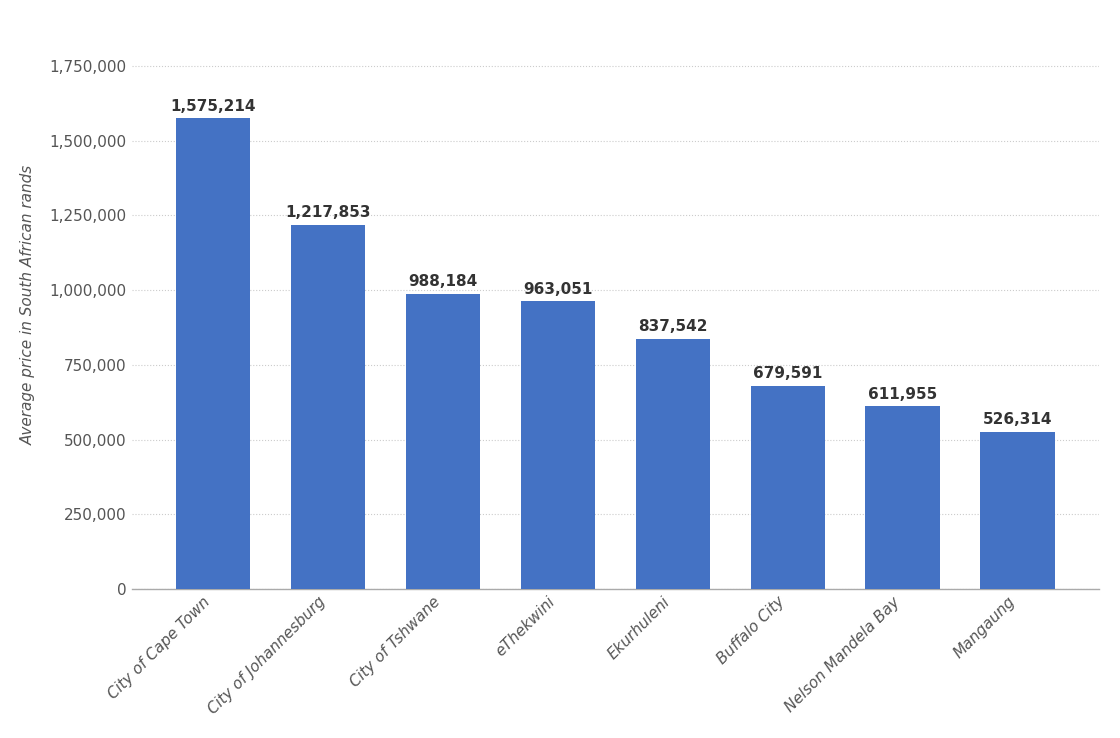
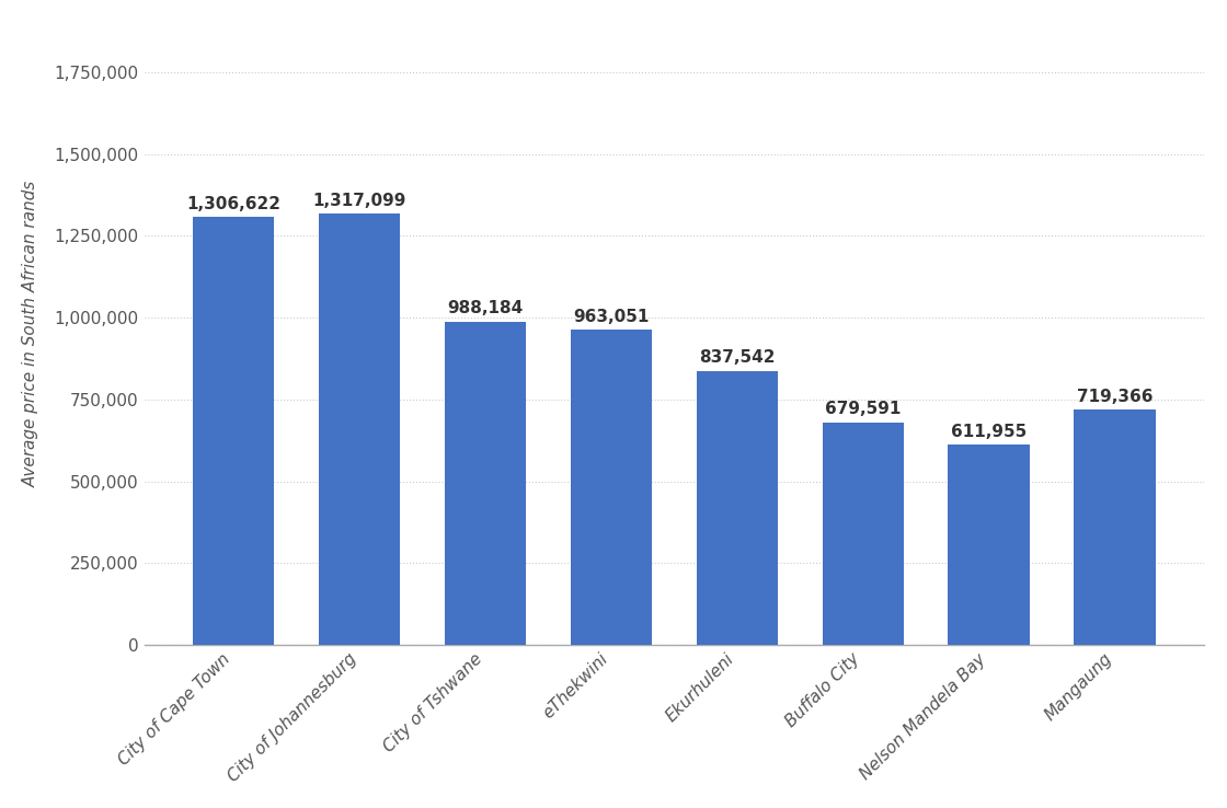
City of Cape Town: 1,575,214 -> 1,306,622
City of Johannesburg: 1,217,853 -> 1,317,099
Mangaung: 526,314 -> 719,366
